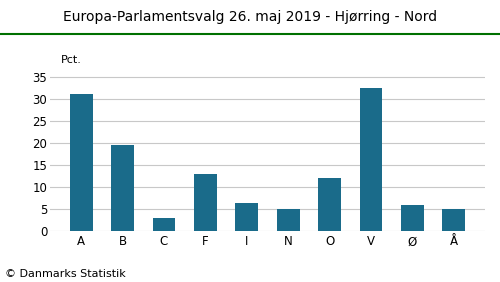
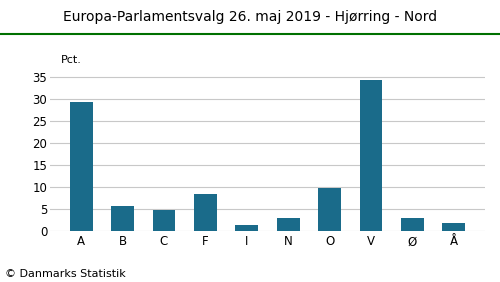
A: 31.0 -> 29.3
B: 19.5 -> 5.7
C: 3.0 -> 4.8
F: 13.0 -> 8.4
I: 6.5 -> 1.4
N: 5.0 -> 3.1
O: 12.0 -> 9.7
V: 32.5 -> 34.2
Ø: 6.0 -> 3.0
Å: 5.0 -> 1.8
